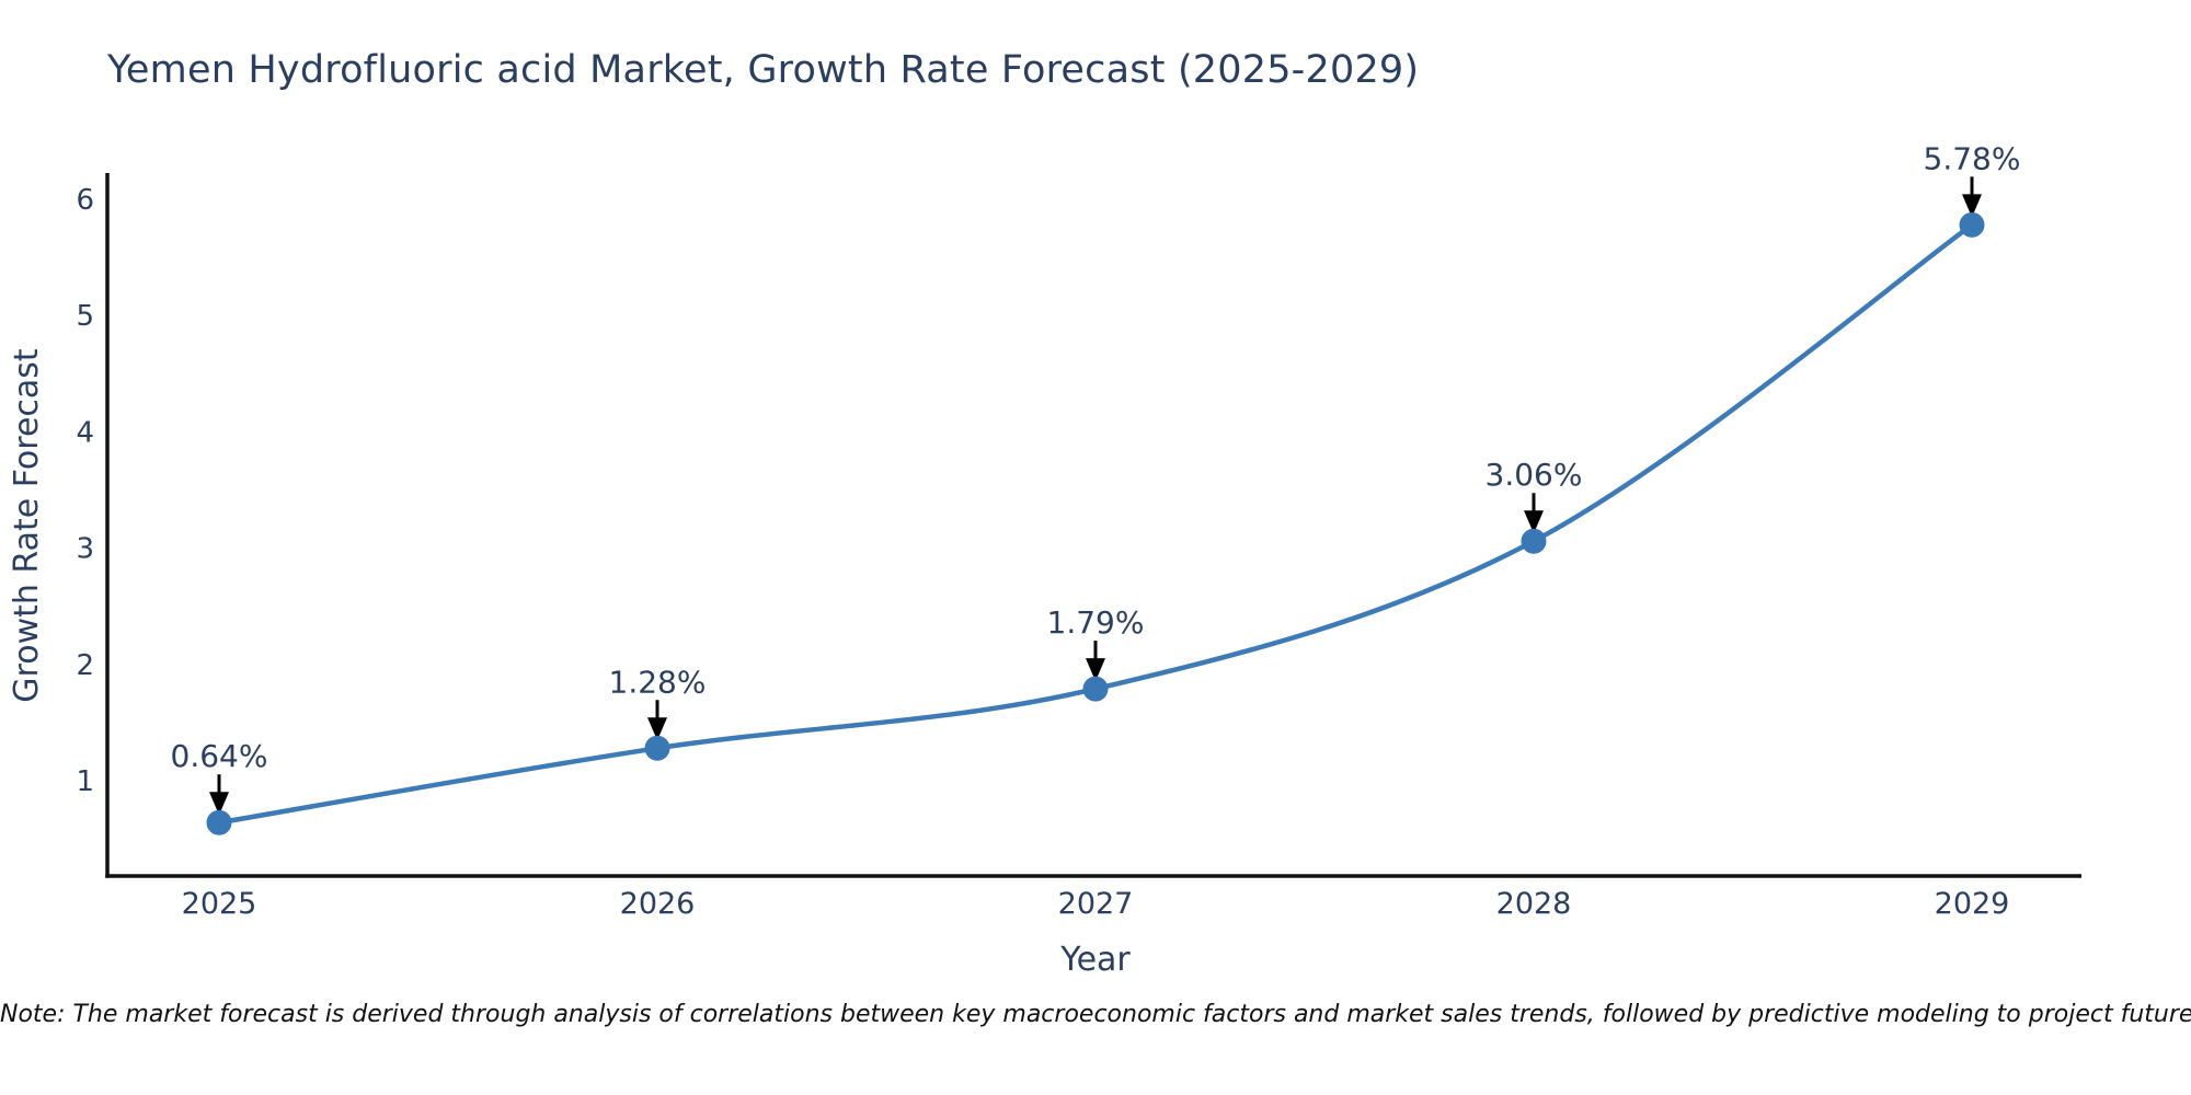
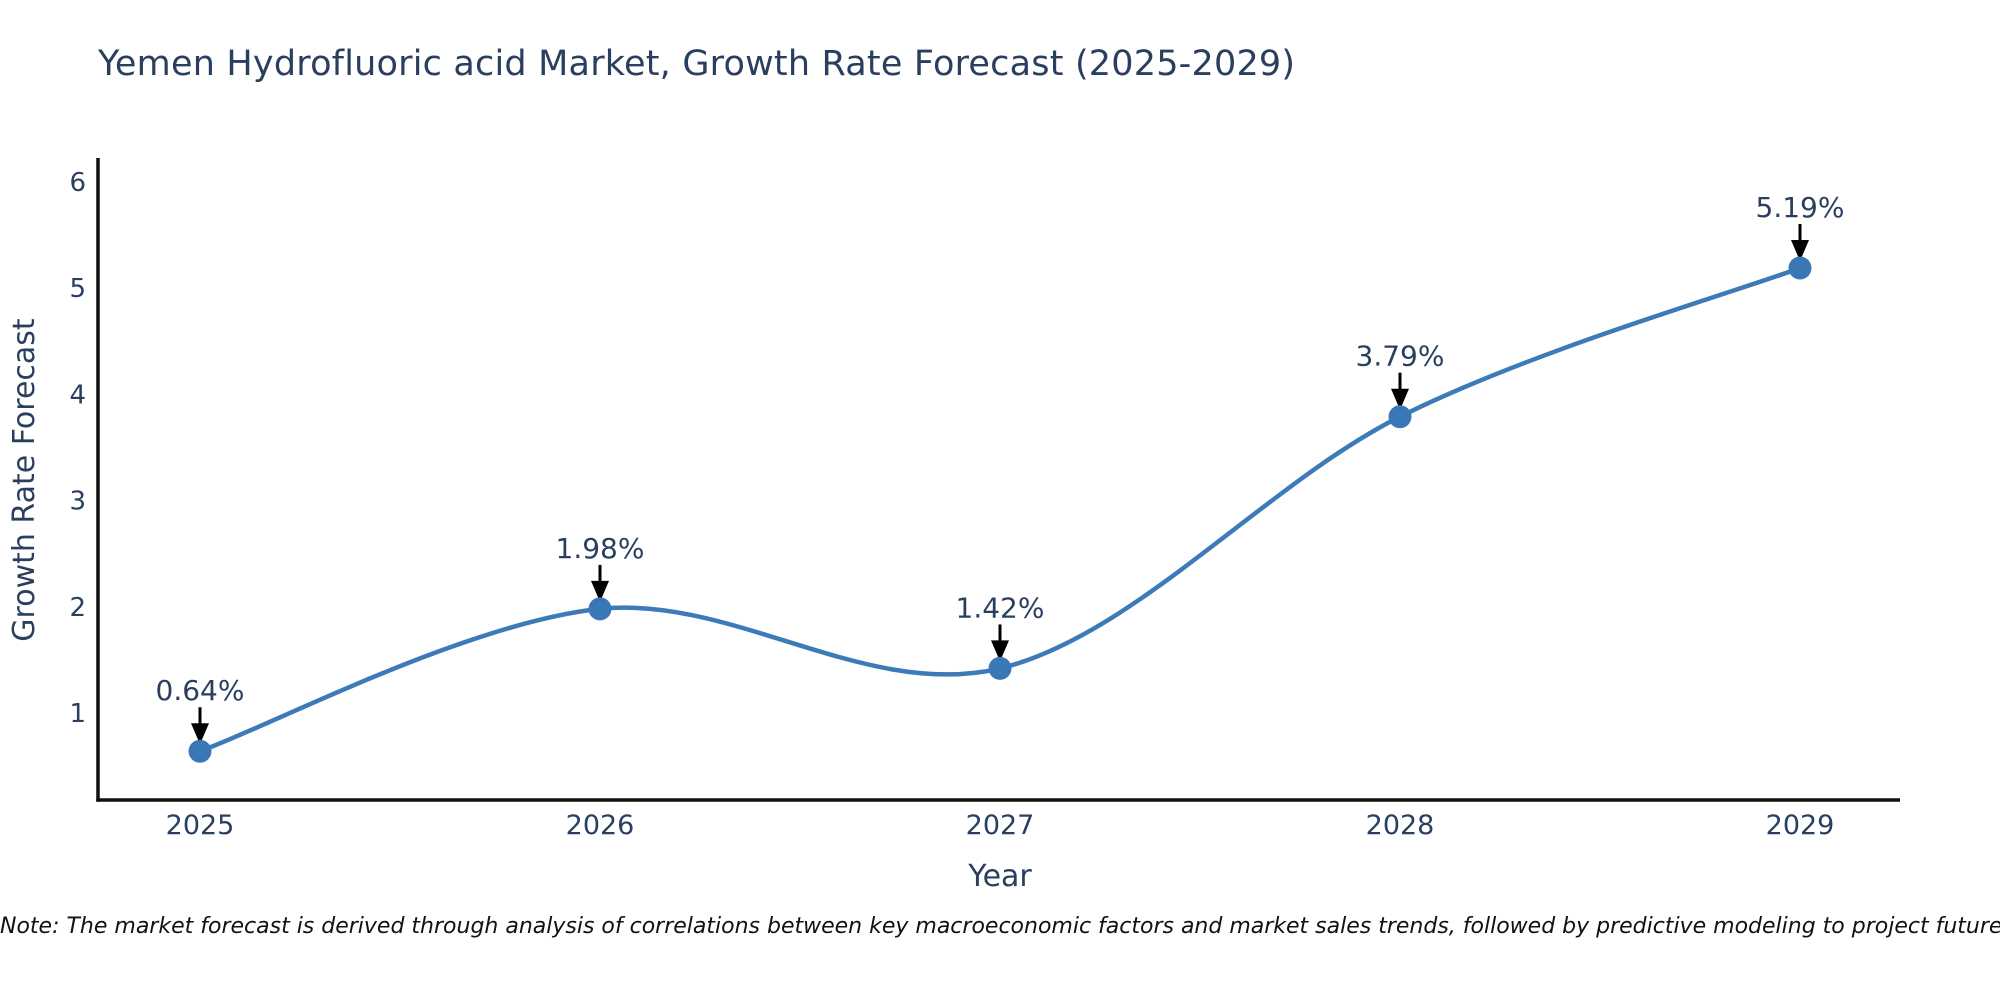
2026: 1.28% -> 1.98%
2027: 1.79% -> 1.42%
2028: 3.06% -> 3.79%
2029: 5.78% -> 5.19%
